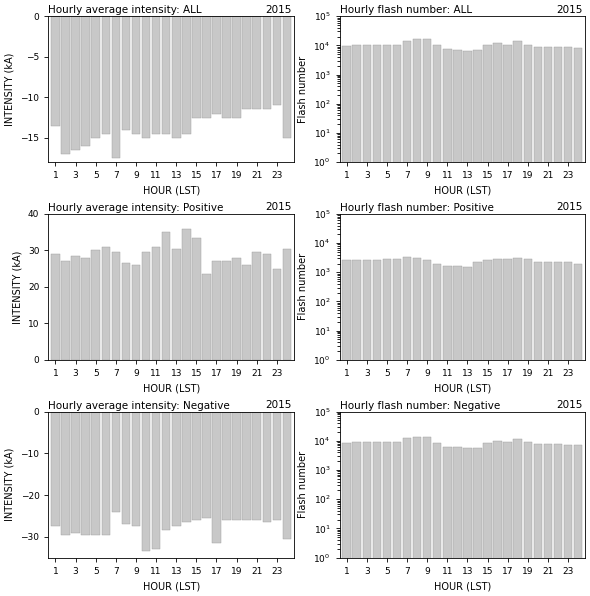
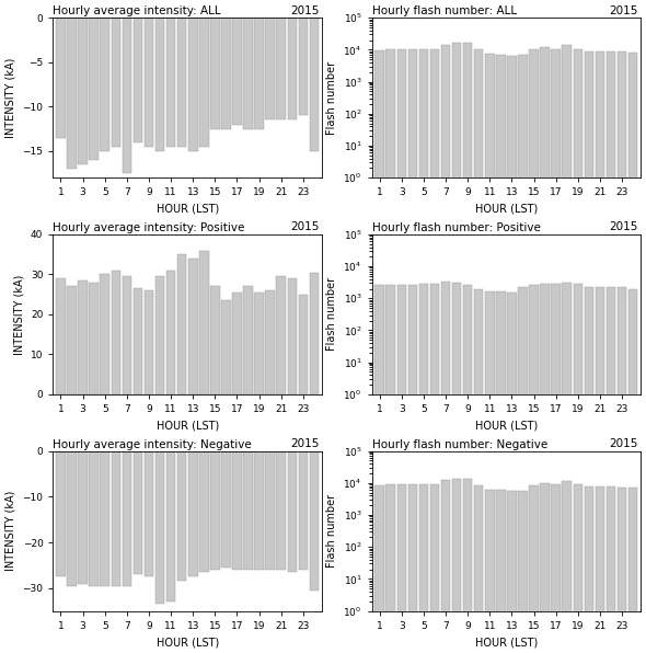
Hourly average intensity: Positive/13: 30.5 -> 34.0
Hourly average intensity: Positive/15: 33.5 -> 27.0
Hourly average intensity: Positive/17: 27.0 -> 25.5
Hourly average intensity: Positive/19: 28.0 -> 25.5
Hourly average intensity: Negative/7: -24.0 -> -29.5
Hourly average intensity: Negative/17: -31.5 -> -26.0
